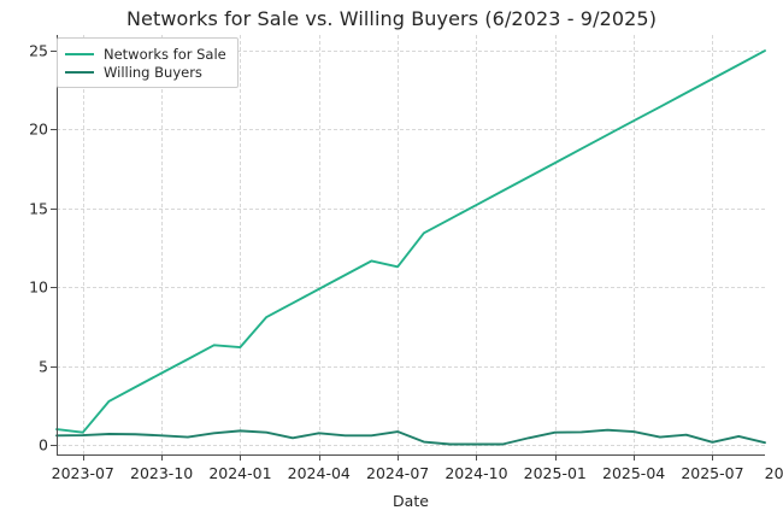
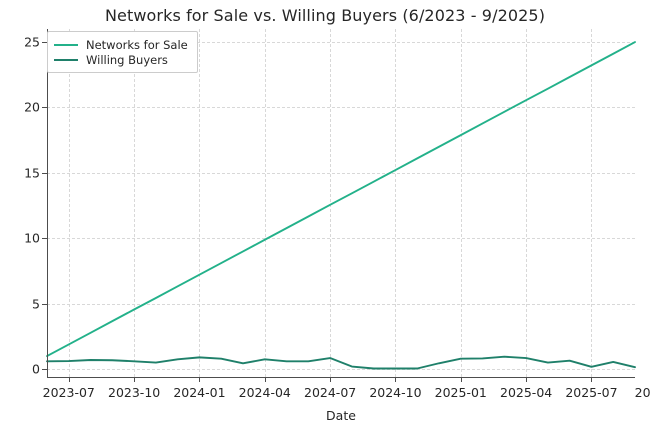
Networks for Sale/2023-07: 0.8 -> 1.9
Networks for Sale/2024-01: 6.2 -> 7.2
Networks for Sale/2024-07: 11.3 -> 12.6
